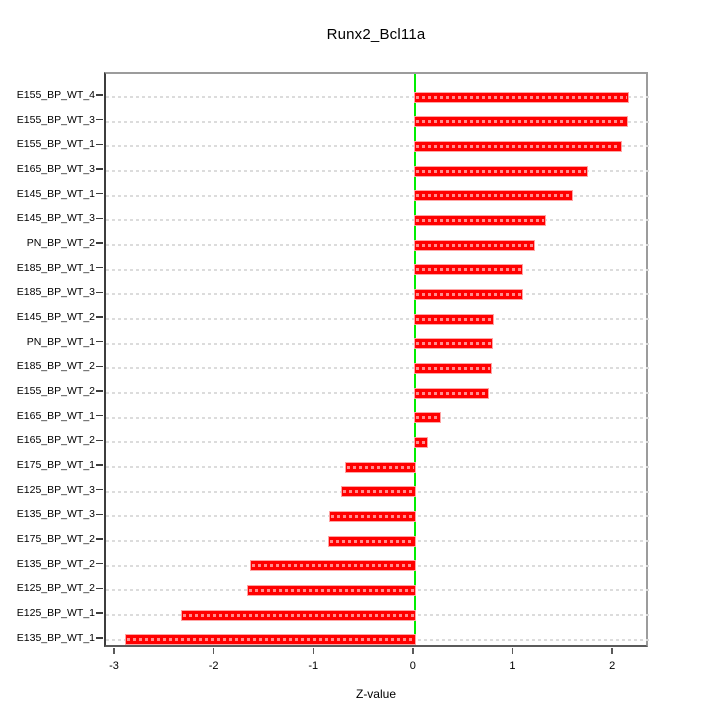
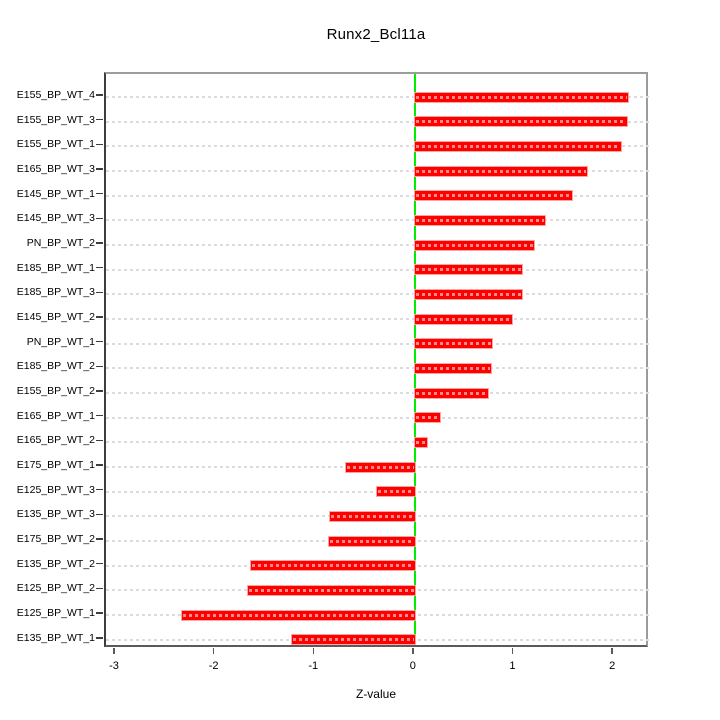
E145_BP_WT_2: 0.78 -> 0.97
E125_BP_WT_3: -0.73 -> -0.38
E135_BP_WT_1: -2.90 -> -1.23
